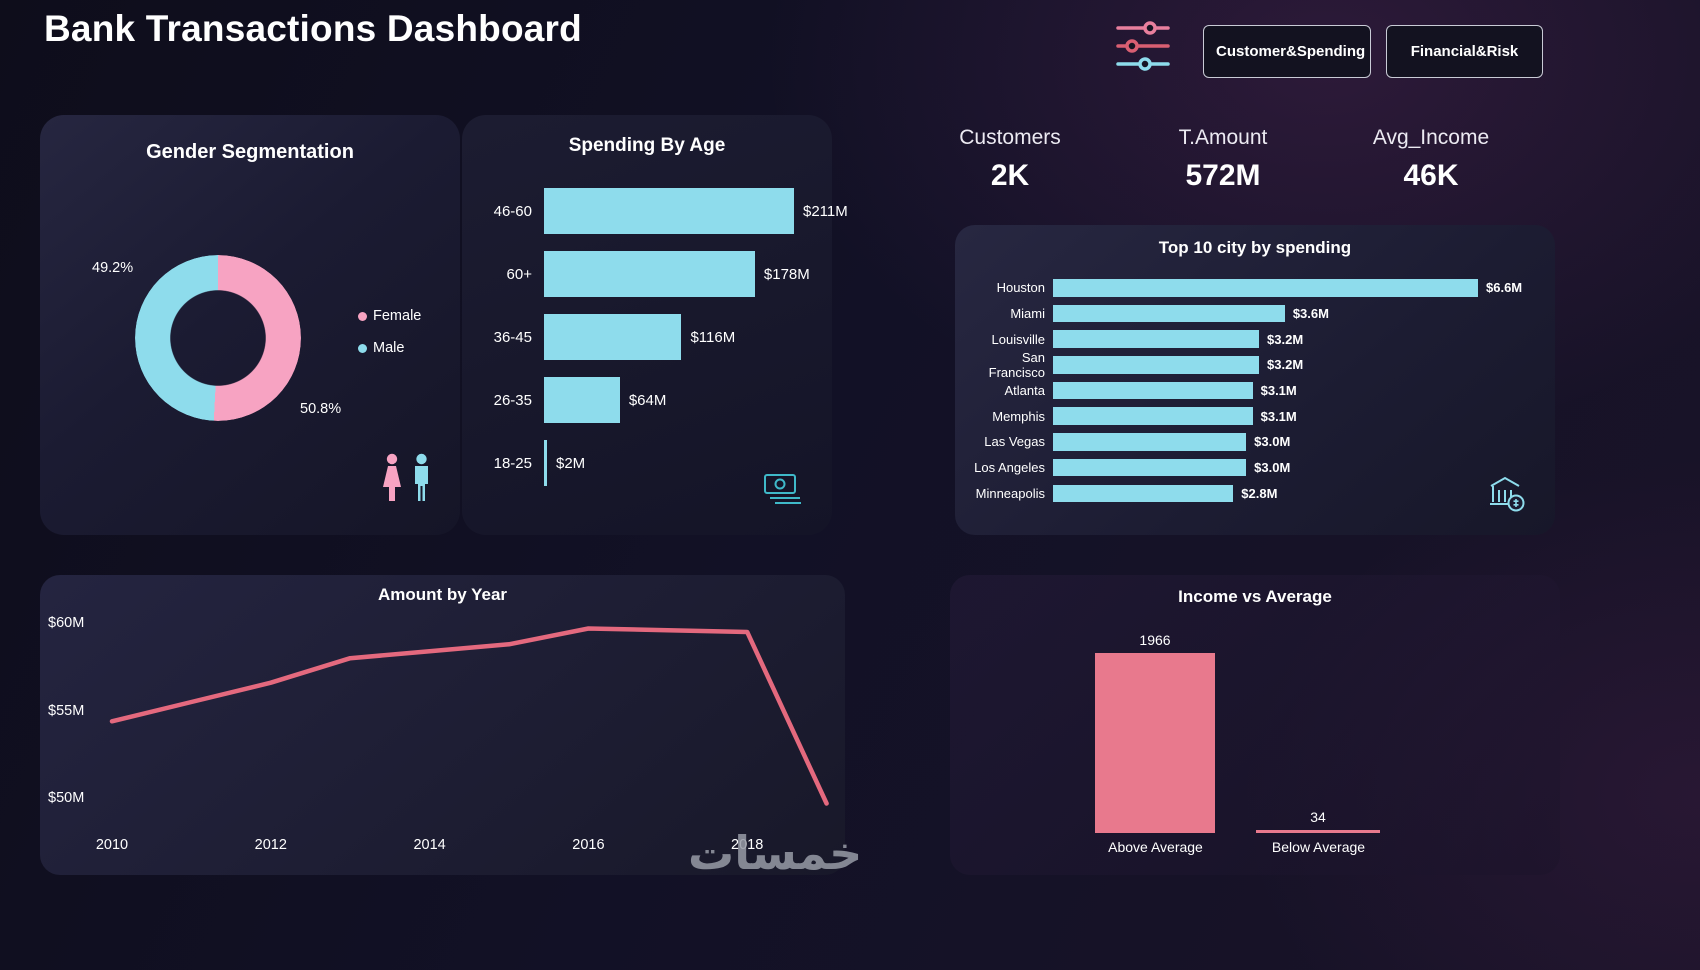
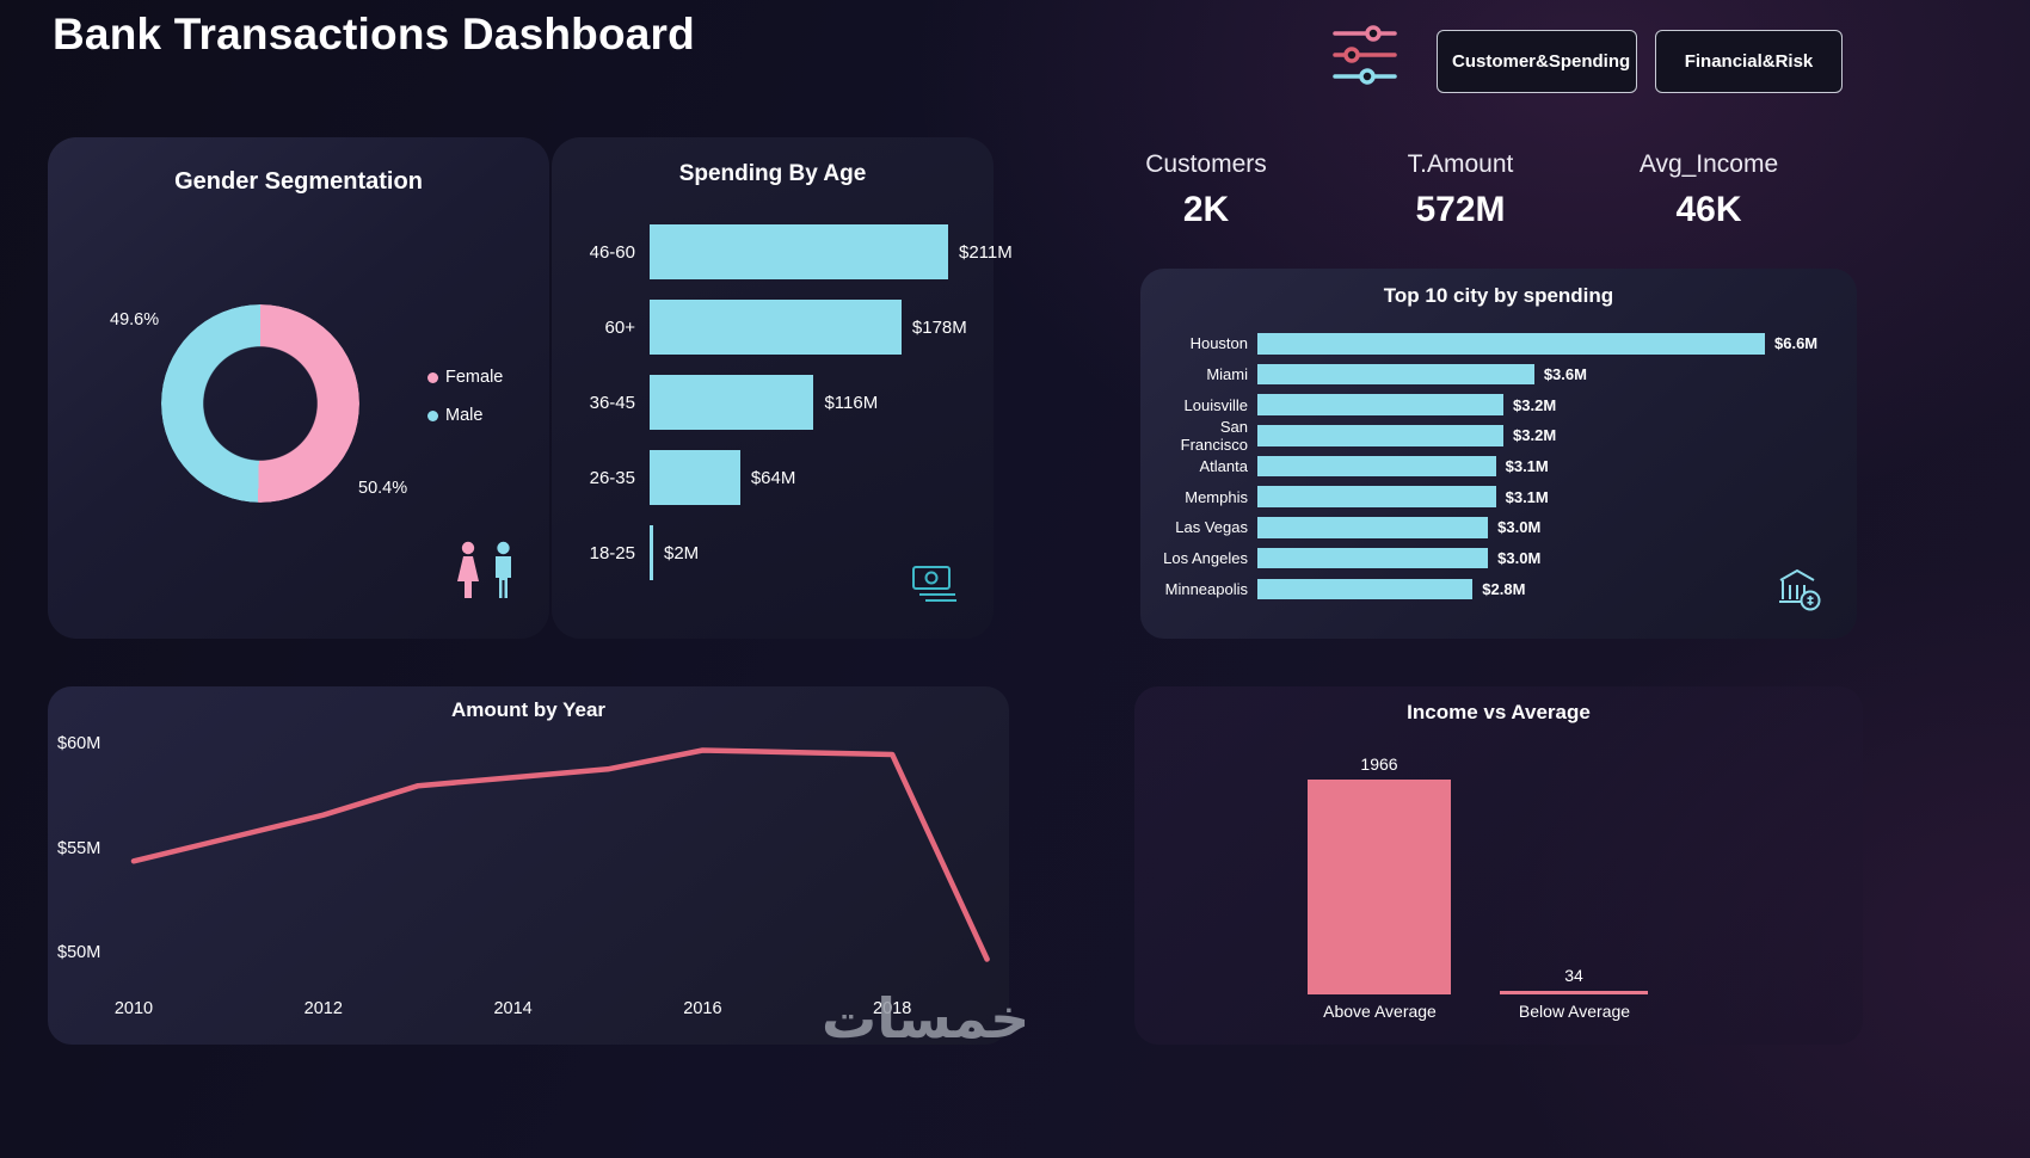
Gender Segmentation/Female: 50.8% -> 50.4%
Gender Segmentation/Male: 49.2% -> 49.6%
